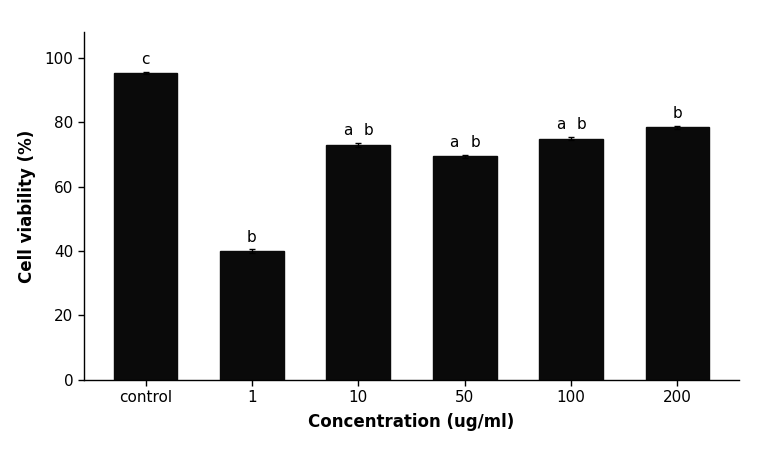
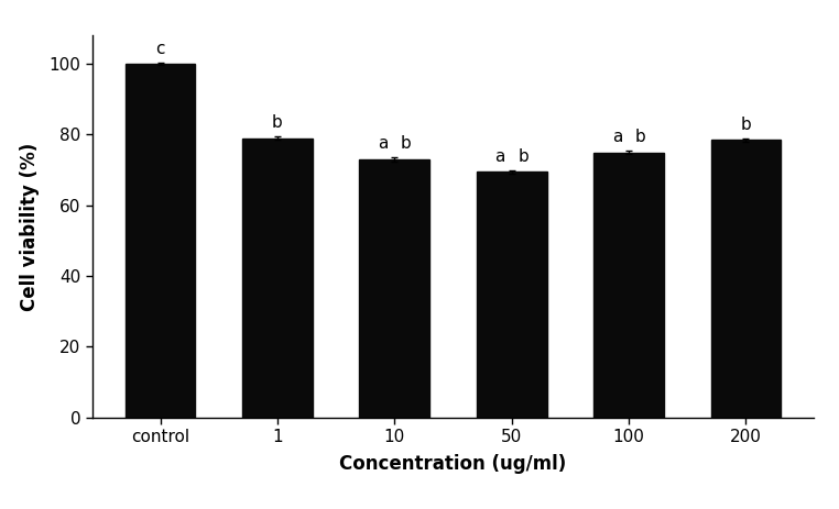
control: 95.5 -> 100.0
1: 40.0 -> 79.0
